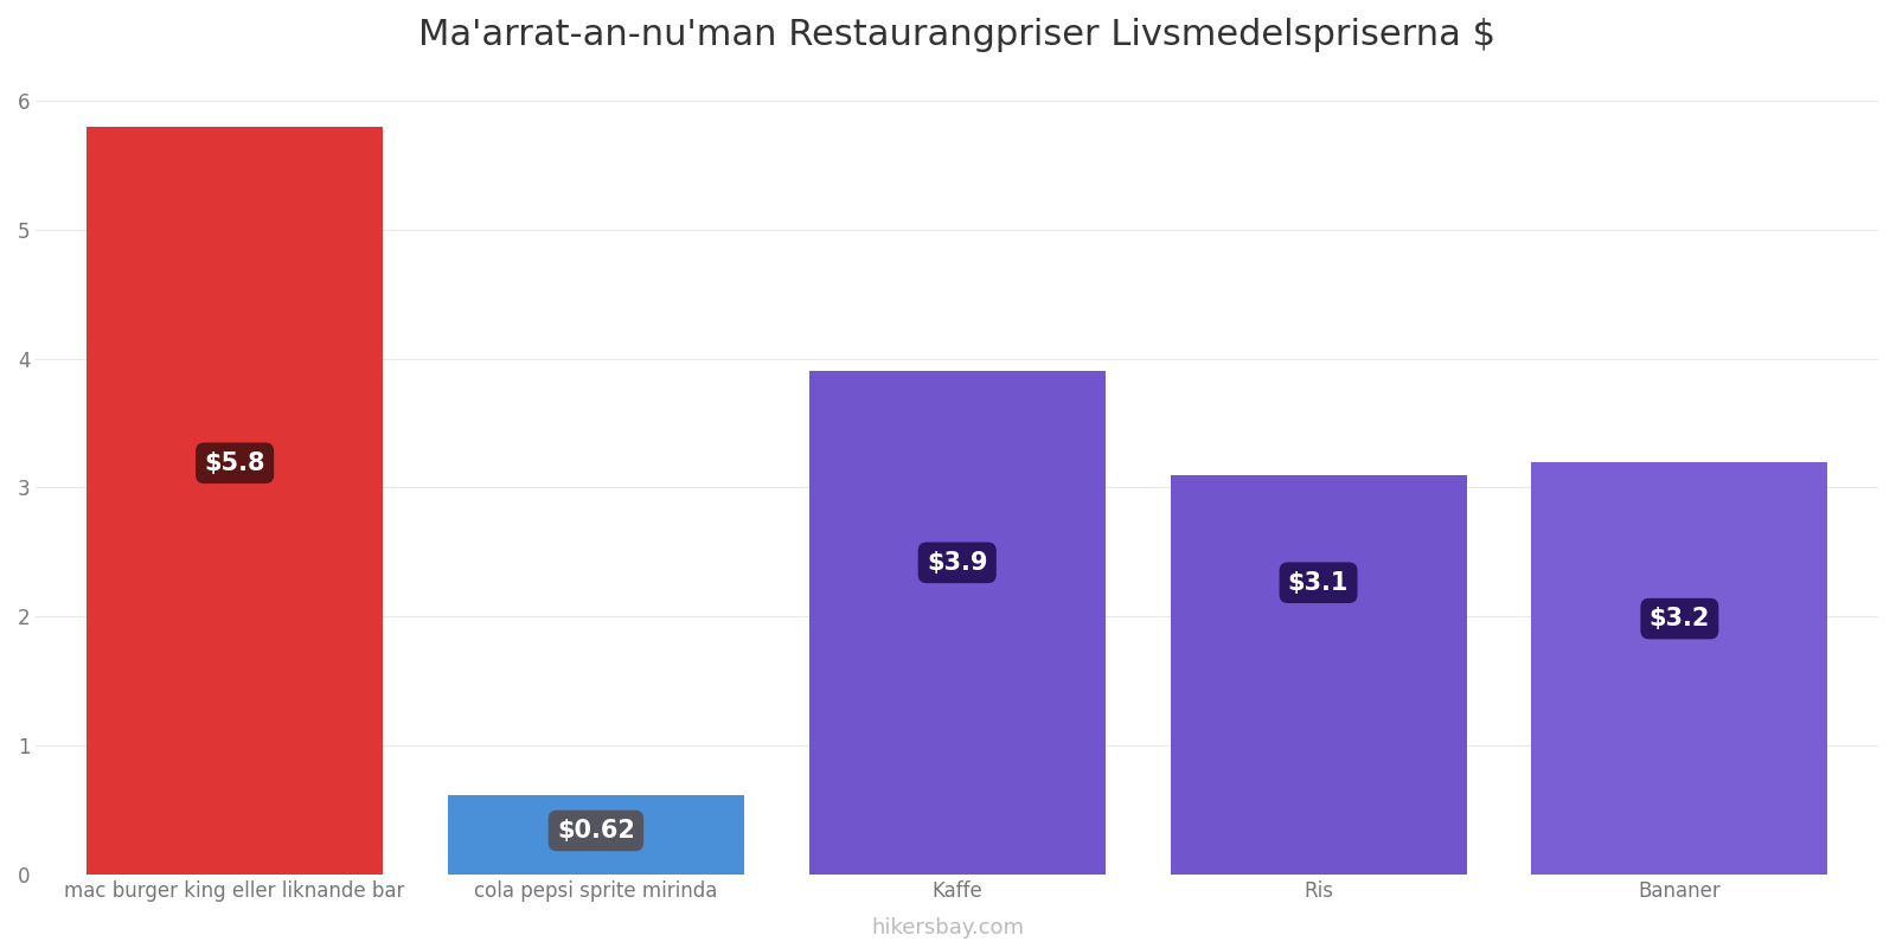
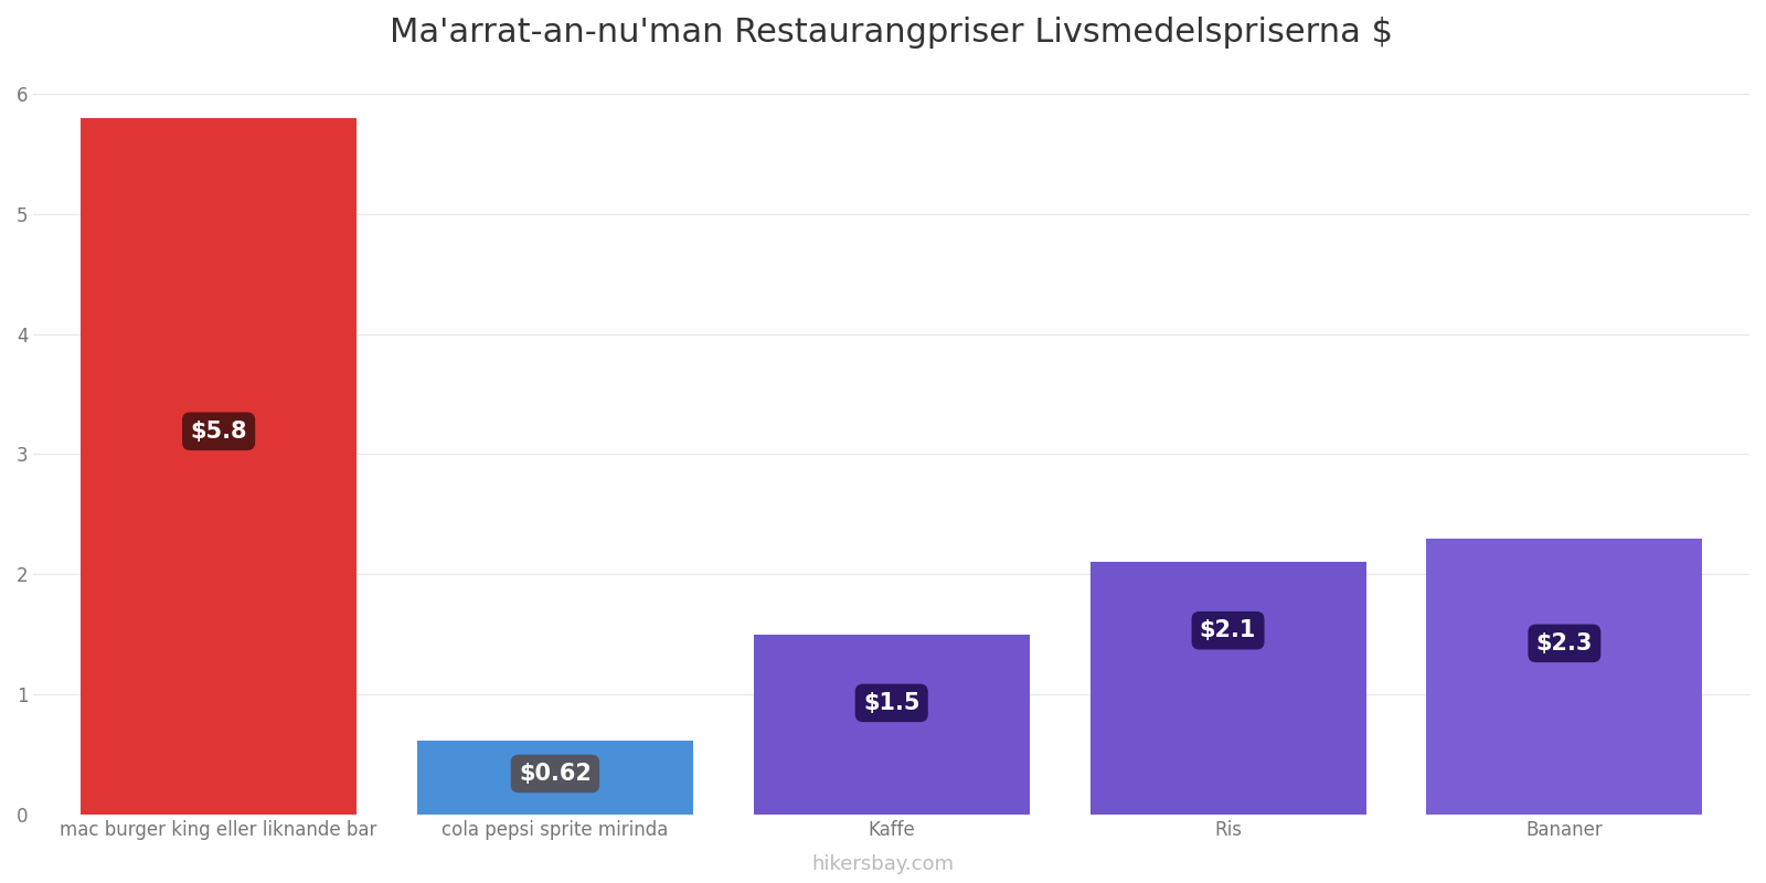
Kaffe: $3.9 -> $1.5
Ris: $3.1 -> $2.1
Bananer: $3.2 -> $2.3
